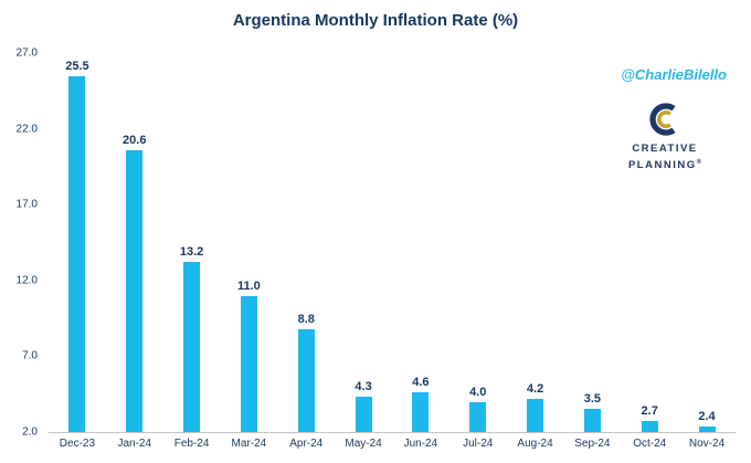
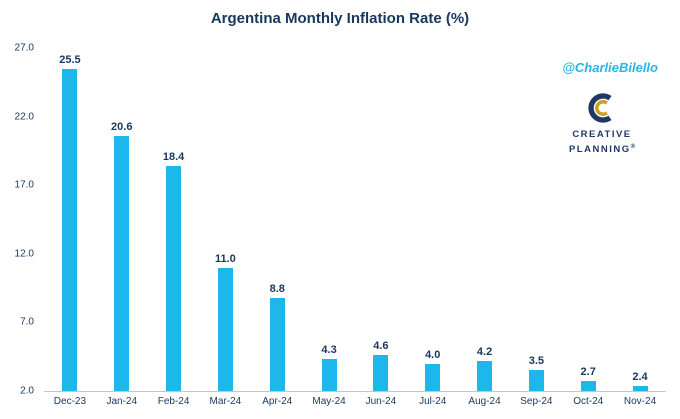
Feb-24: 13.2 -> 18.4
